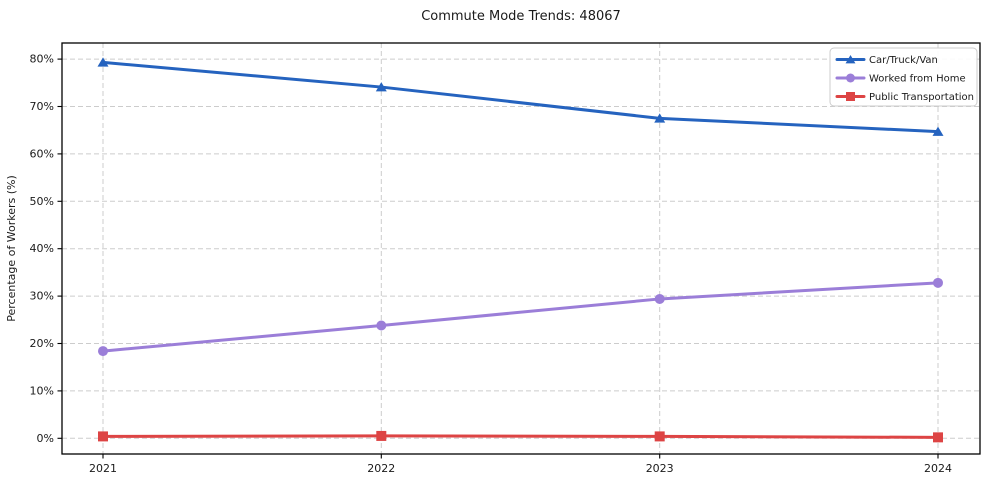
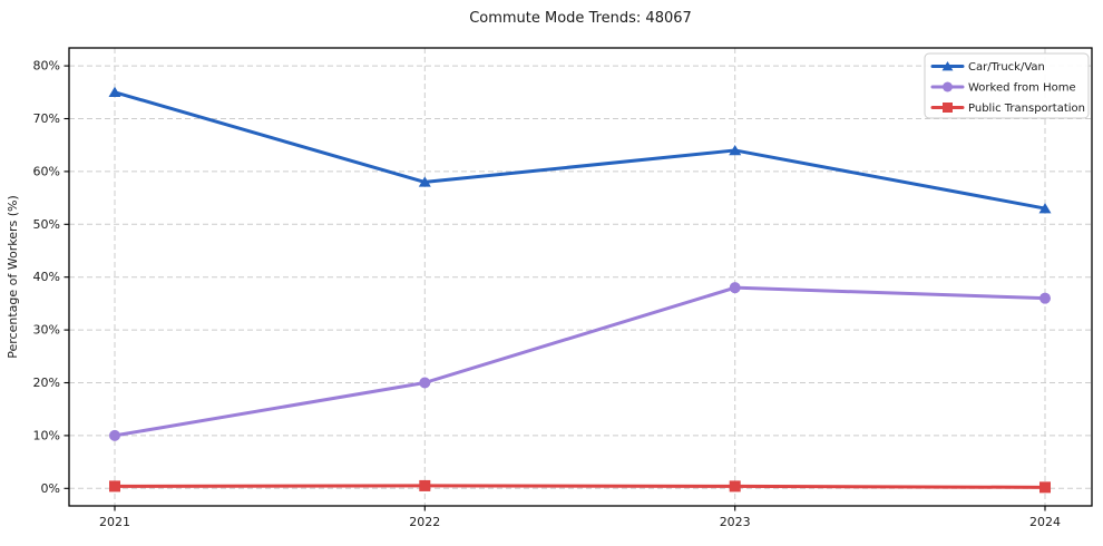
Car/Truck/Van/2021: 79% -> 75%
Worked from Home/2021: 18% -> 10%
Car/Truck/Van/2022: 74% -> 58%
Worked from Home/2022: 24% -> 20%
Car/Truck/Van/2023: 68% -> 64%
Worked from Home/2023: 29% -> 38%
Car/Truck/Van/2024: 65% -> 53%
Worked from Home/2024: 33% -> 36%
